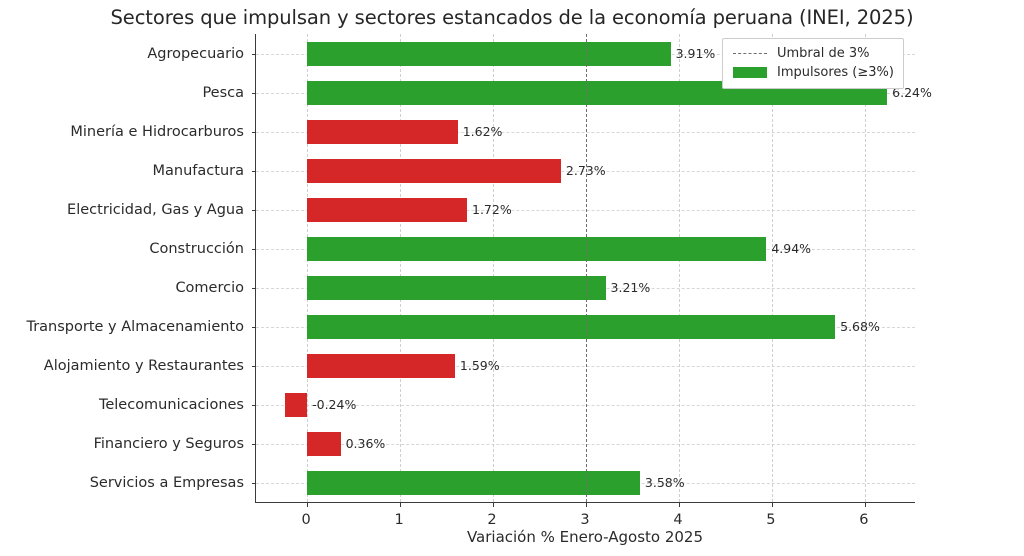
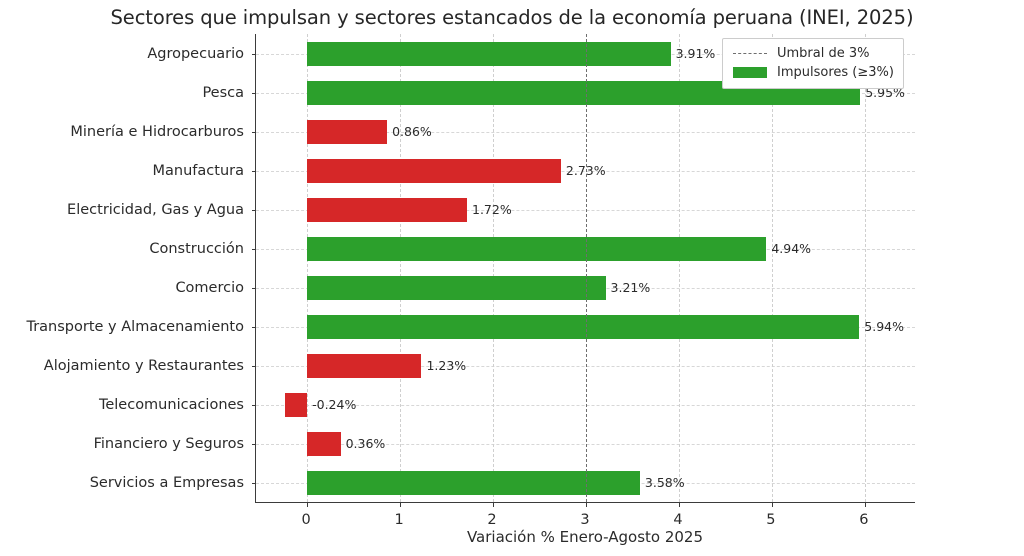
Pesca: 6.24% -> 5.95%
Minería e Hidrocarburos: 1.62% -> 0.86%
Transporte y Almacenamiento: 5.68% -> 5.94%
Alojamiento y Restaurantes: 1.59% -> 1.23%
